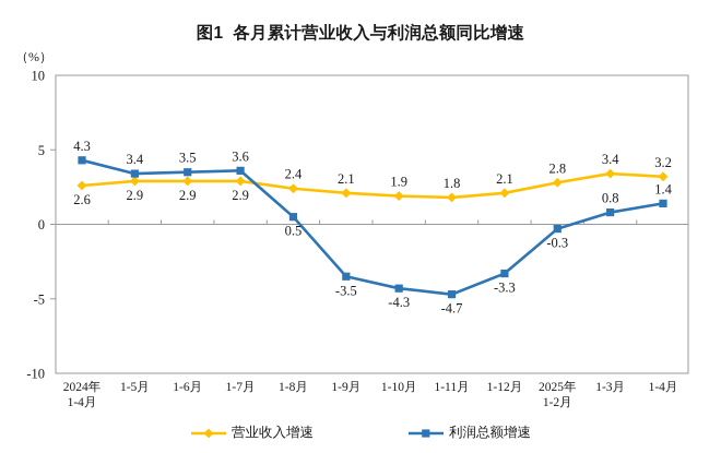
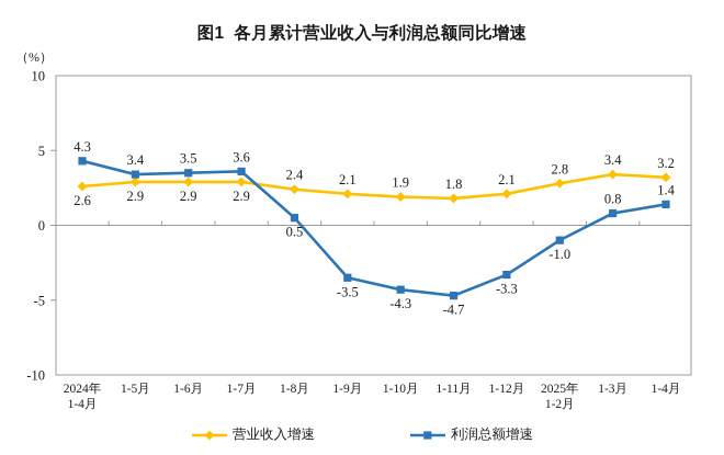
利润总额增速/2025年 1-2月: -0.3 -> -1.0
